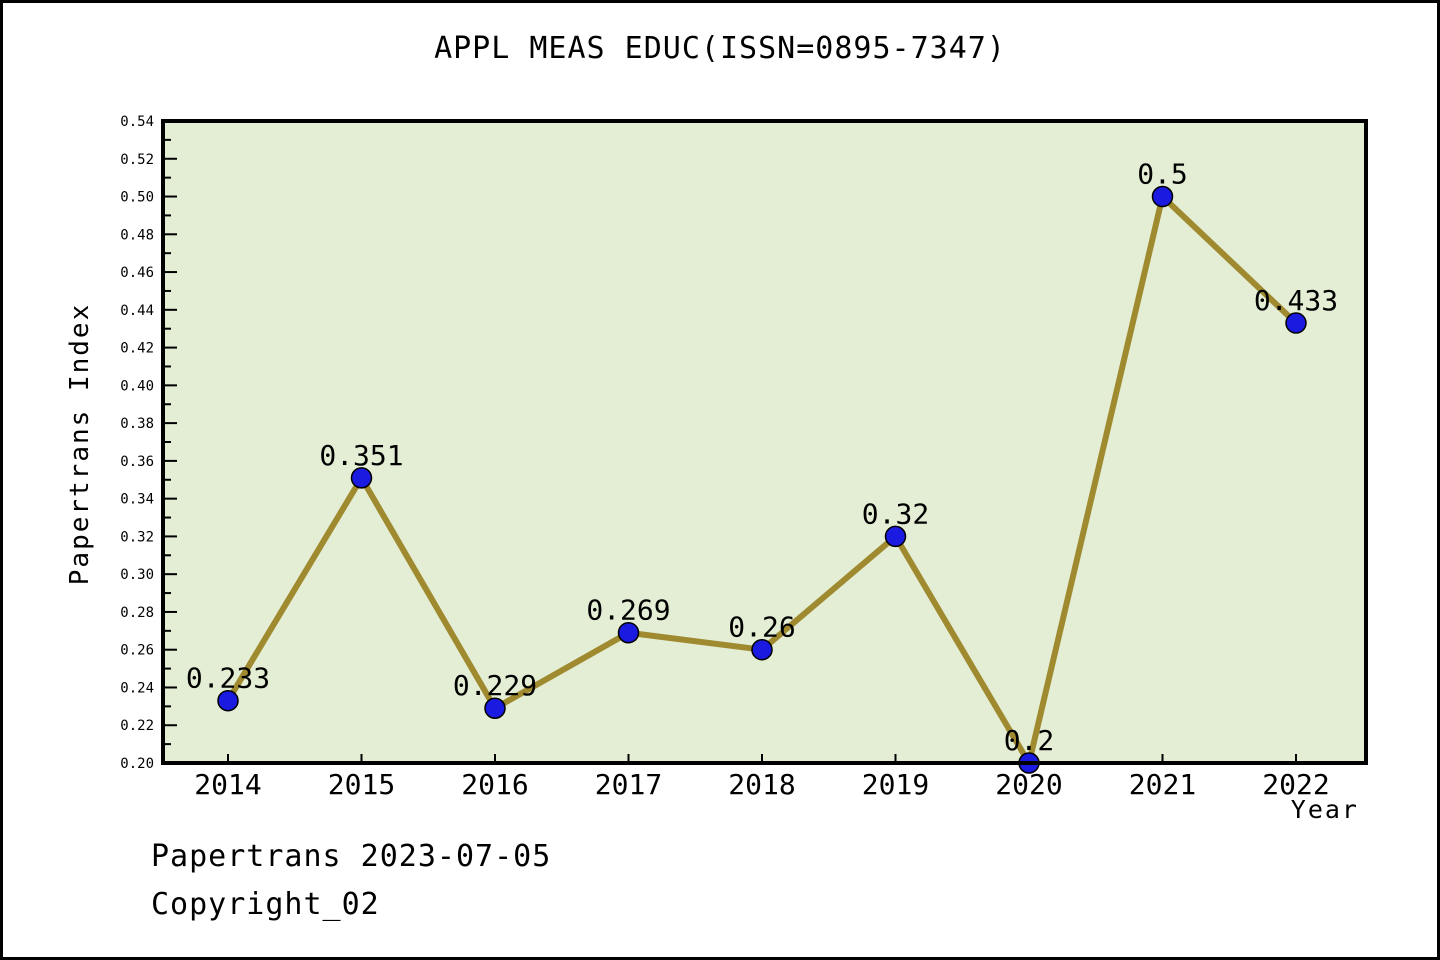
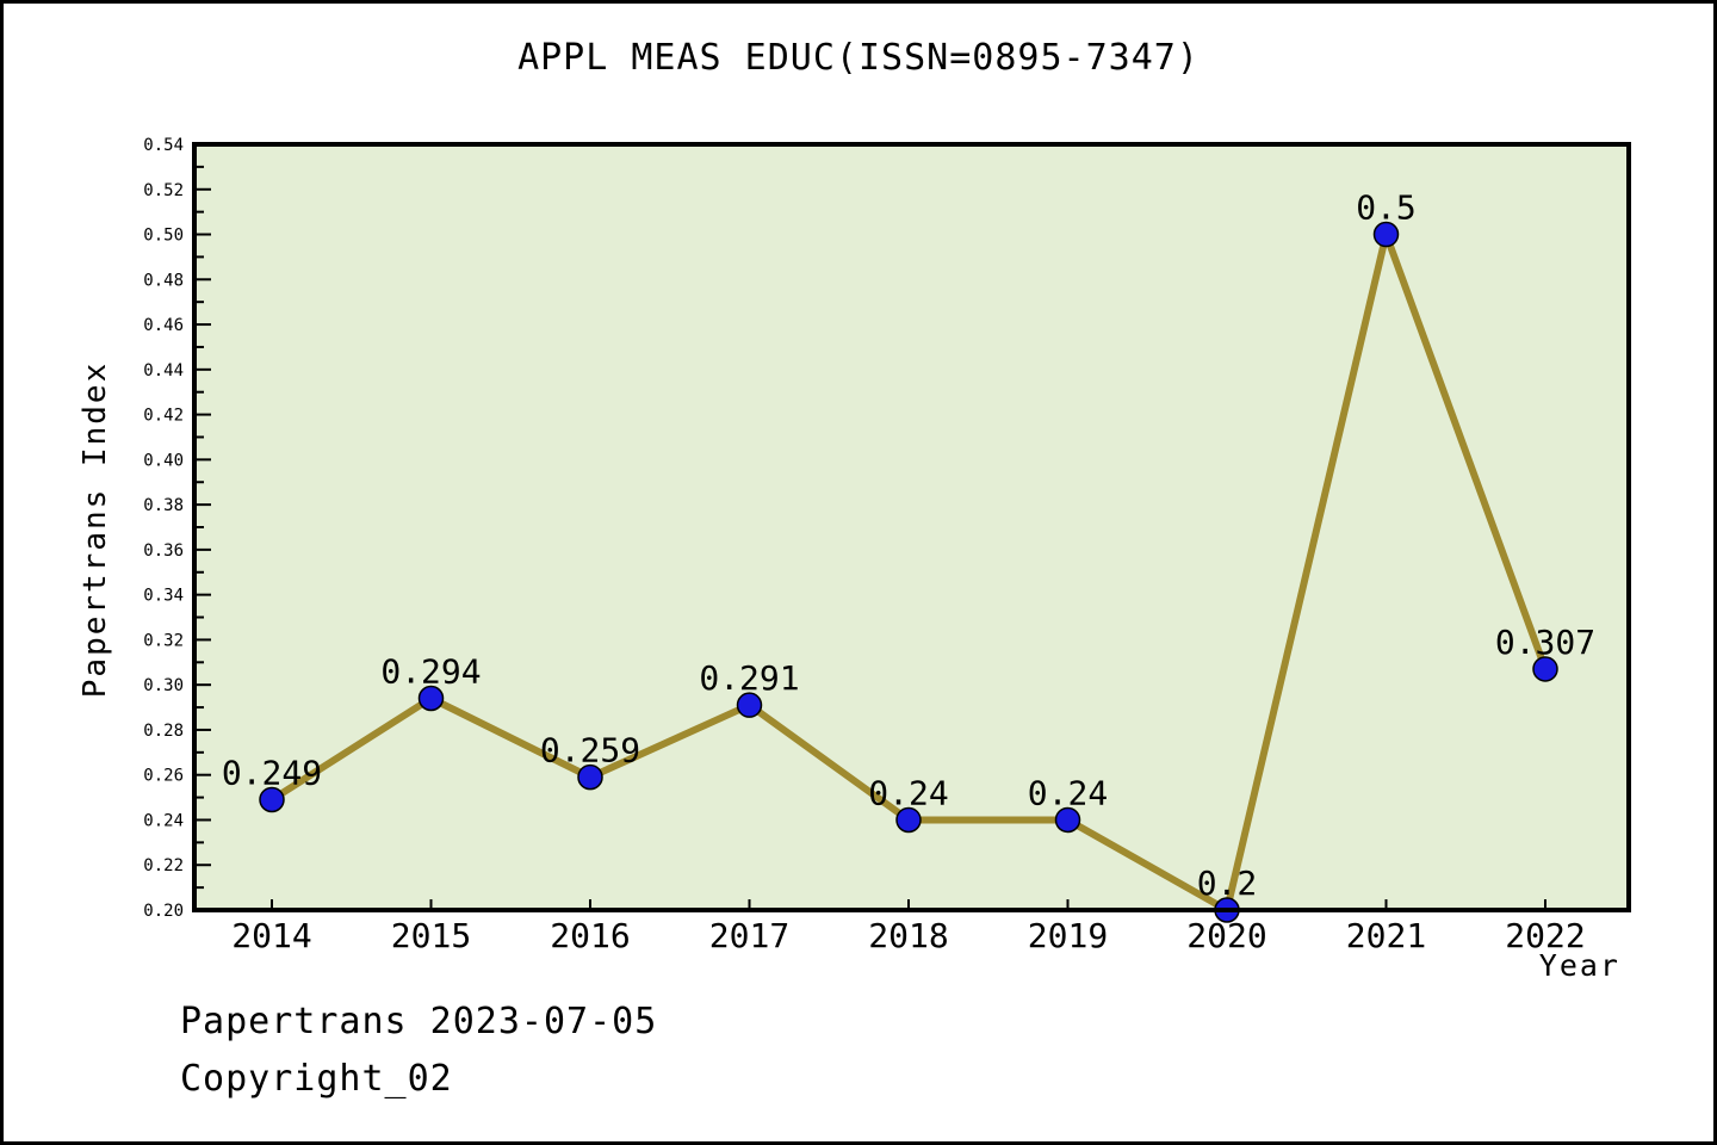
2014: 0.233 -> 0.249
2015: 0.351 -> 0.294
2016: 0.229 -> 0.259
2017: 0.269 -> 0.291
2018: 0.26 -> 0.24
2019: 0.32 -> 0.24
2022: 0.433 -> 0.307
